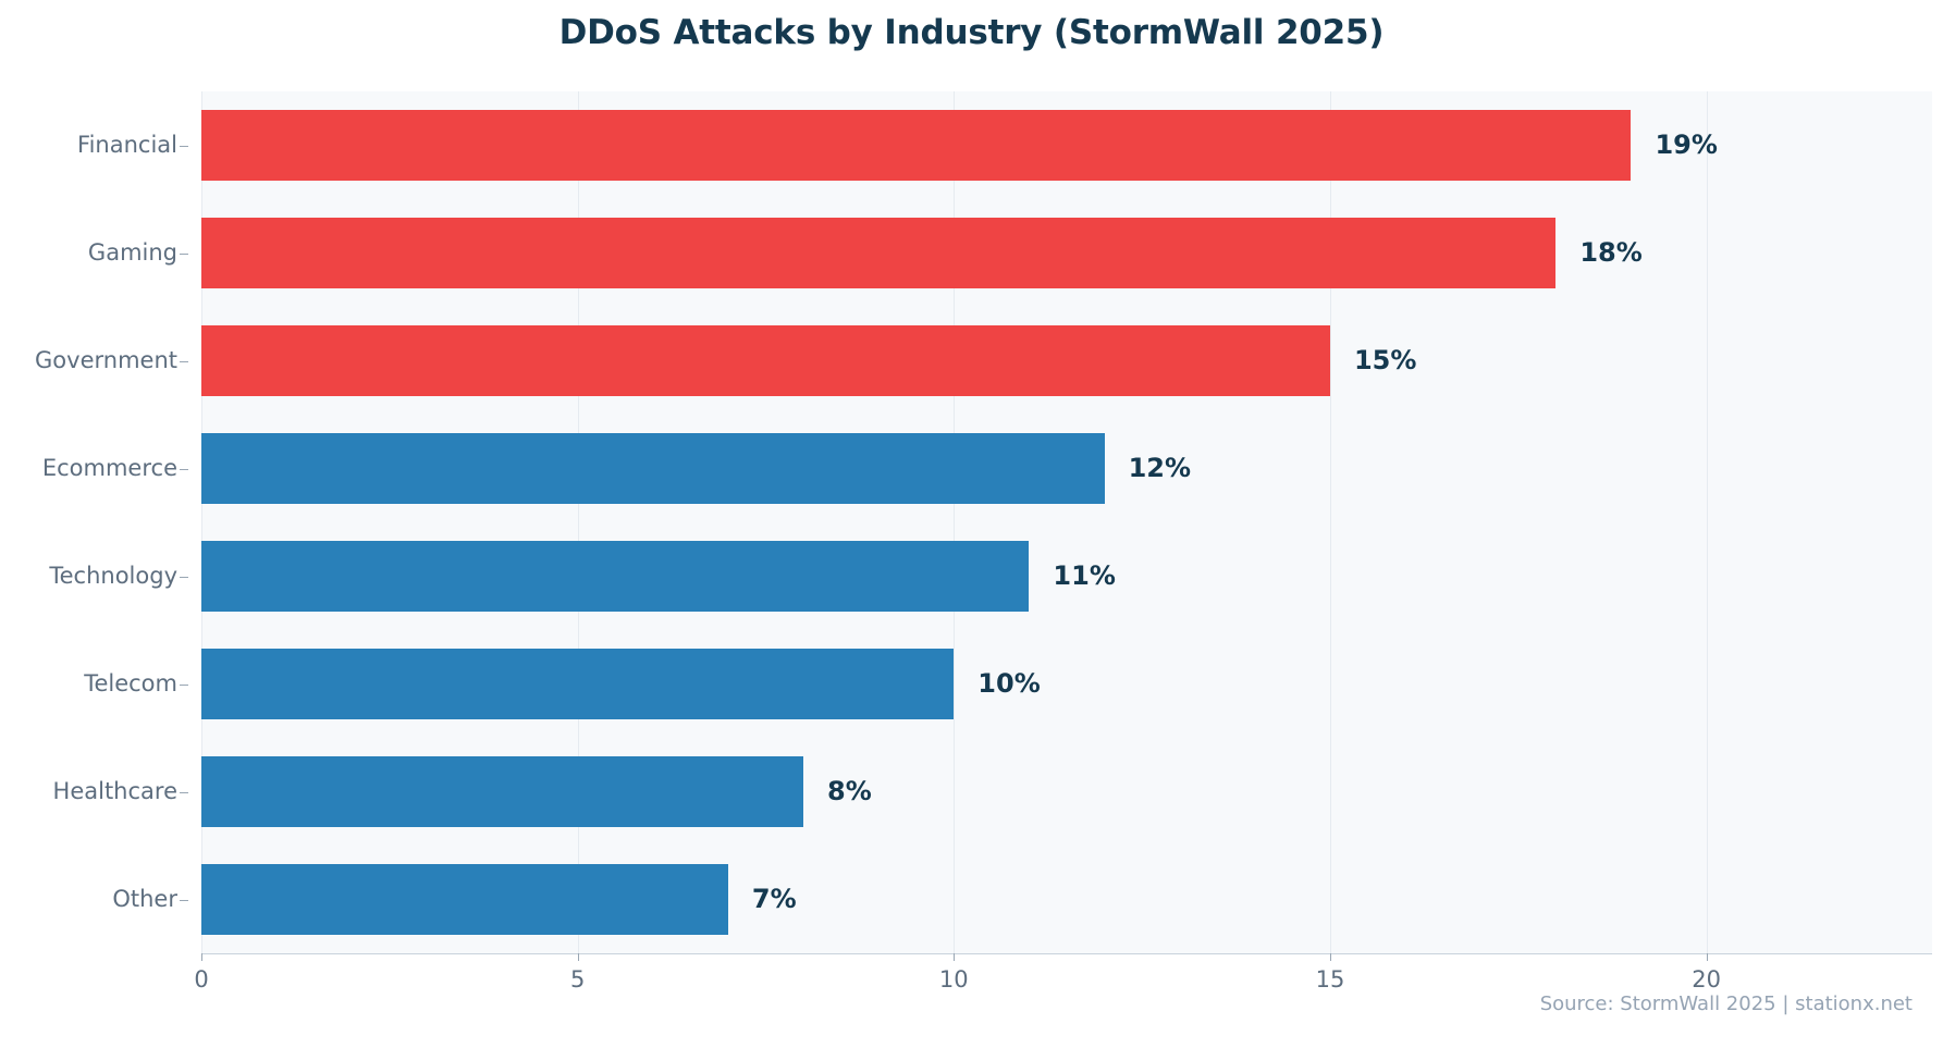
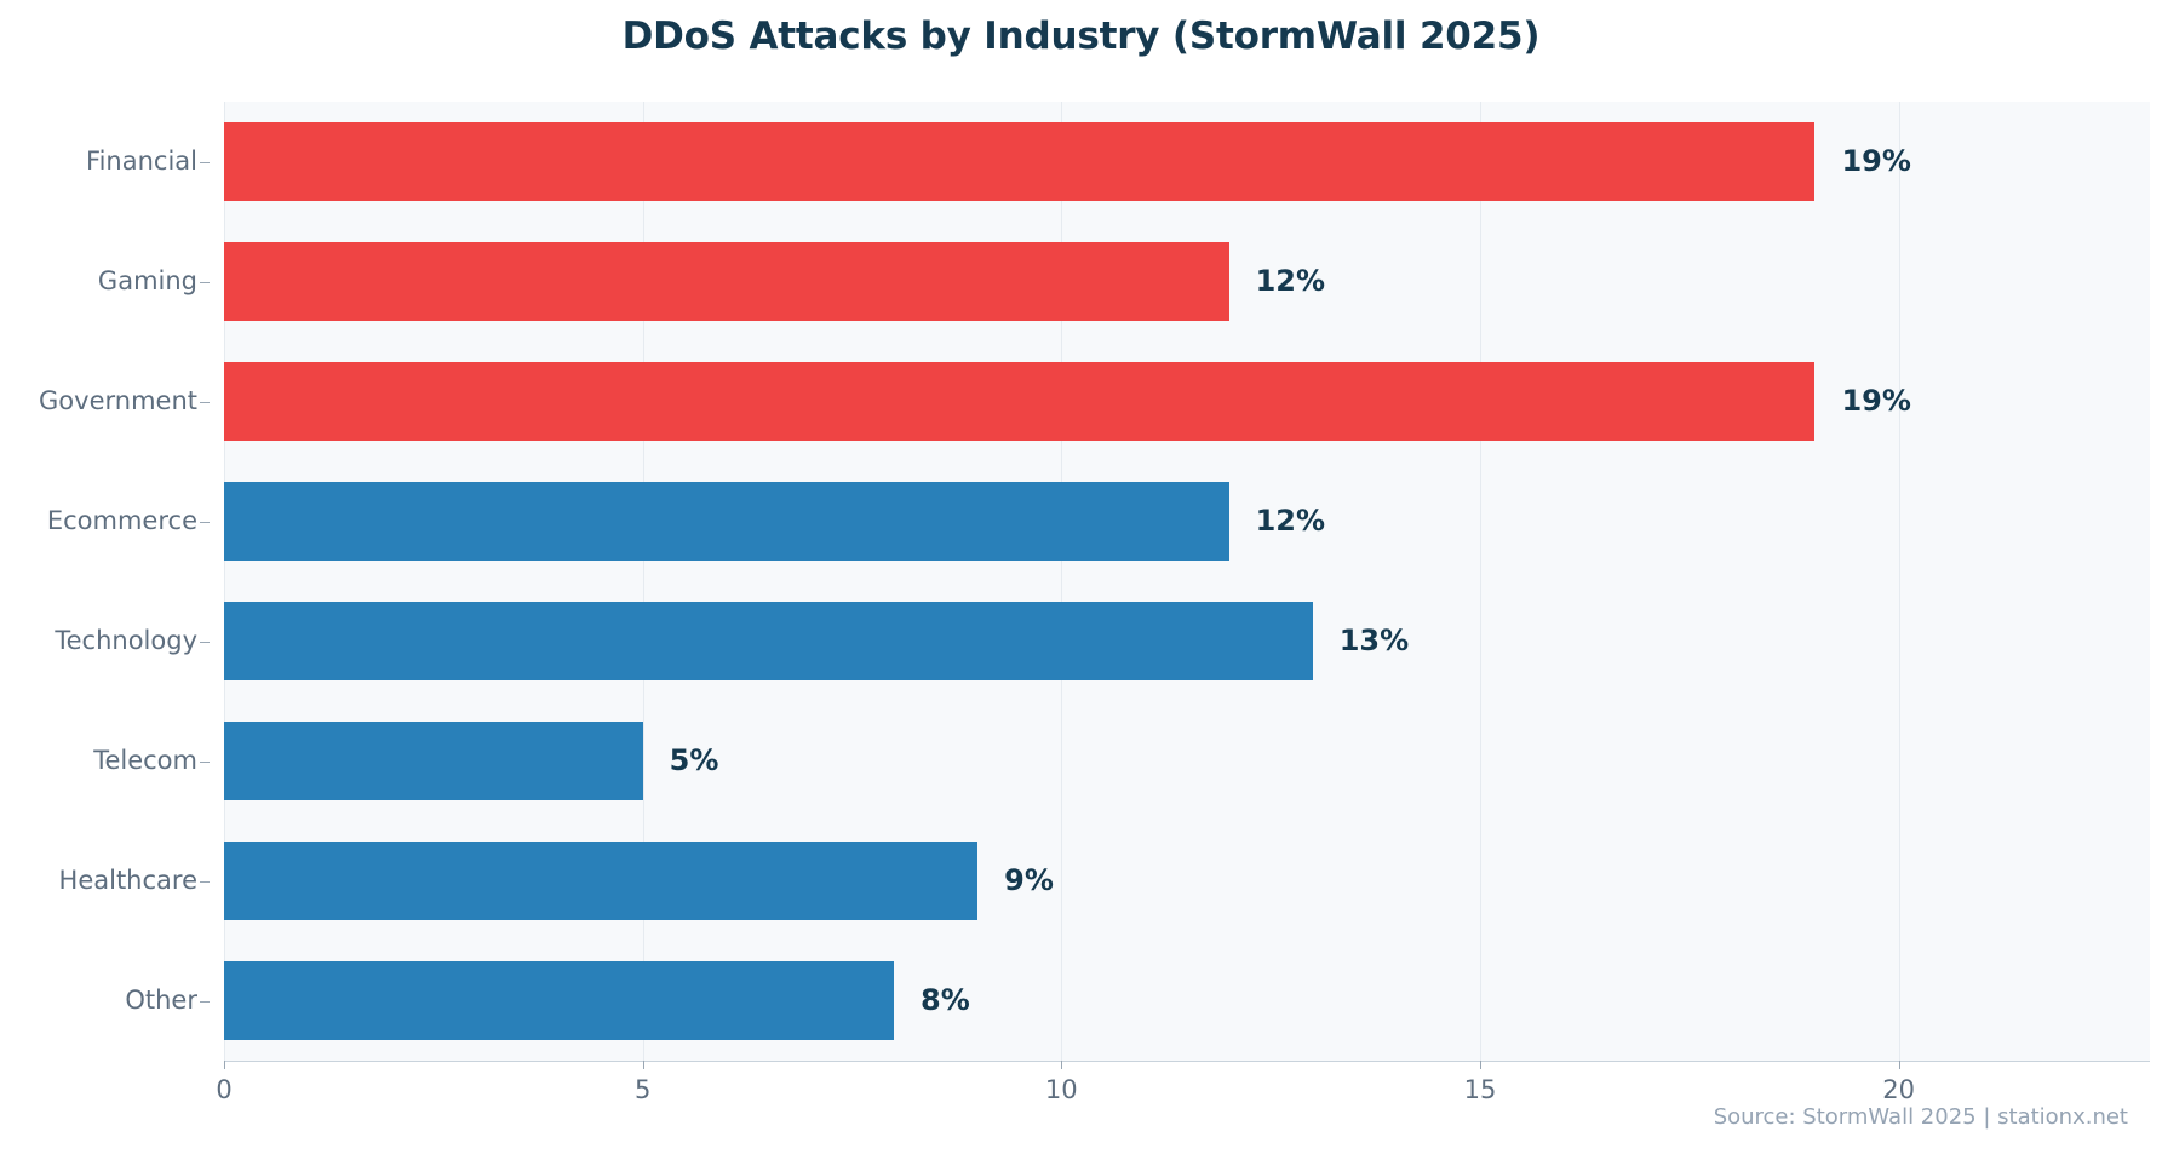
Gaming: 18% -> 12%
Government: 15% -> 19%
Technology: 11% -> 13%
Telecom: 10% -> 5%
Healthcare: 8% -> 9%
Other: 7% -> 8%
